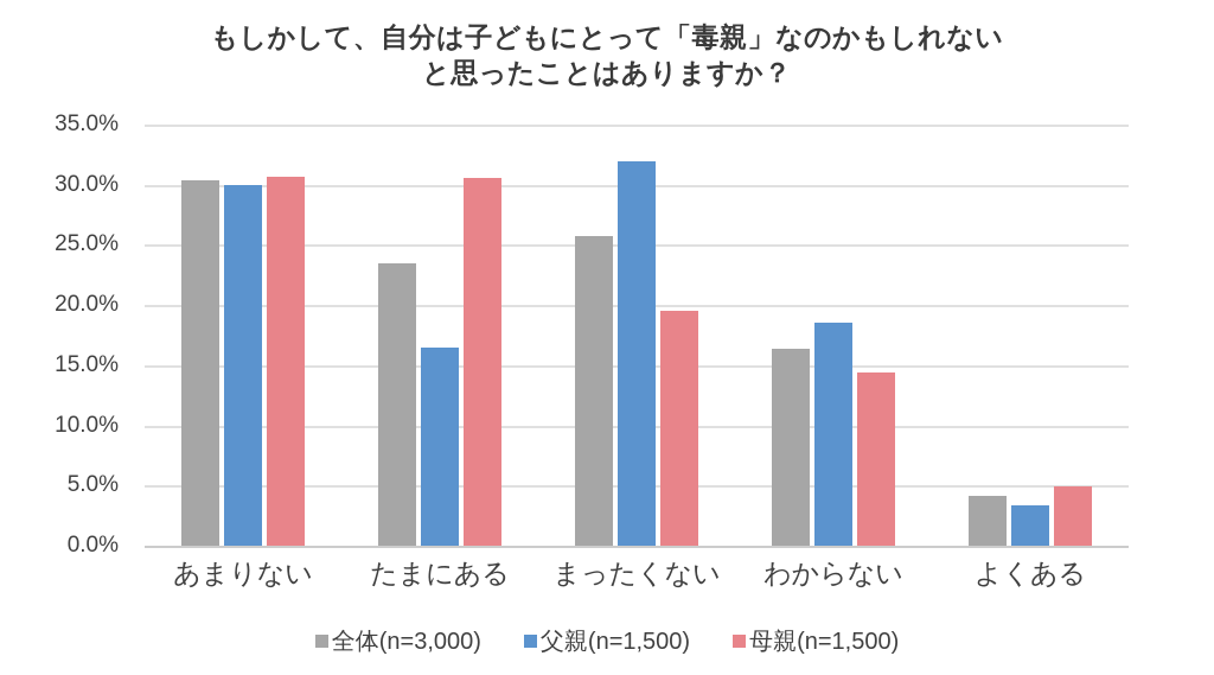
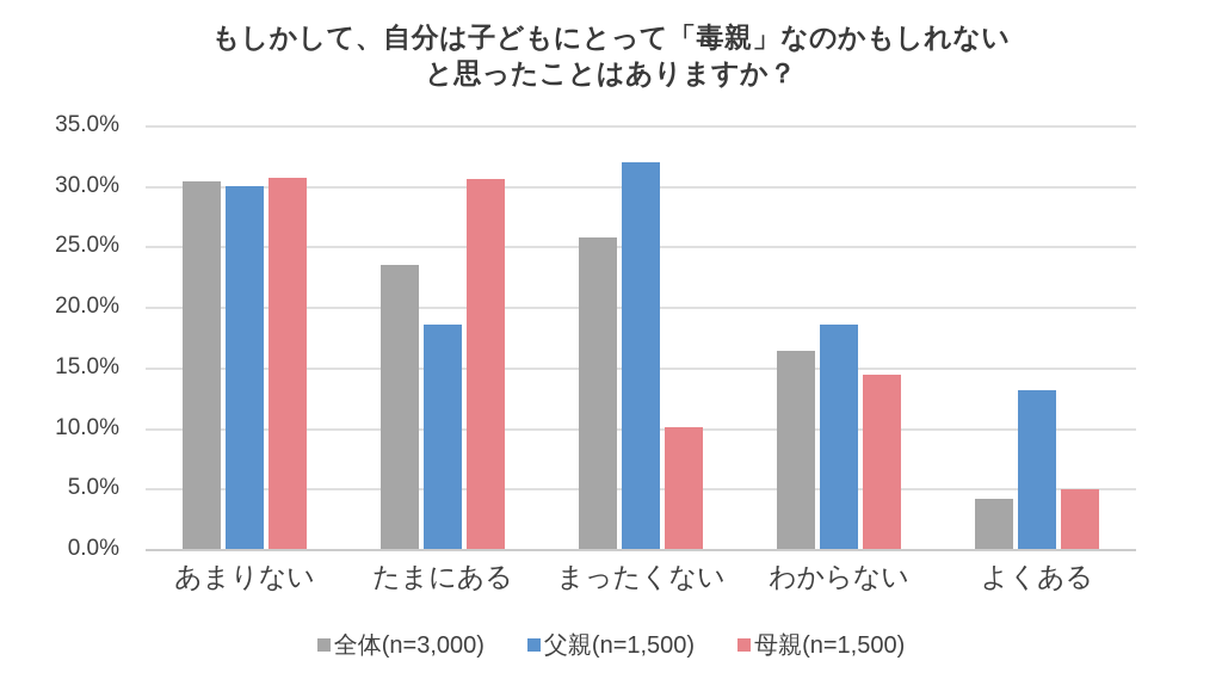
父親(n=1,500)/たまにある: 16.5% -> 18.5%
母親(n=1,500)/まったくない: 19.5% -> 10.1%
父親(n=1,500)/よくある: 3.4% -> 13.1%
